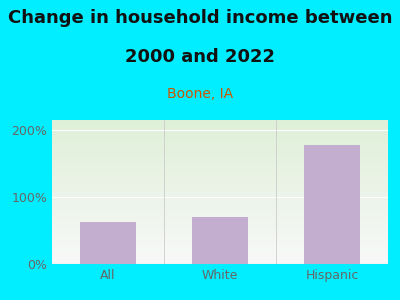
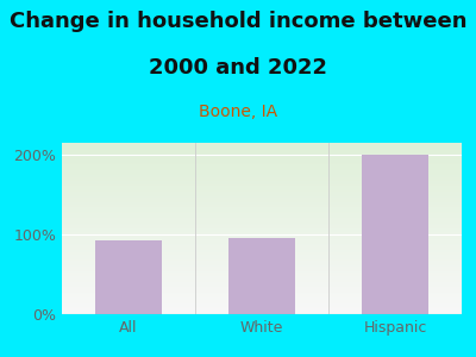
All: 63% -> 92%
White: 70% -> 96%
Hispanic: 178% -> 200%
